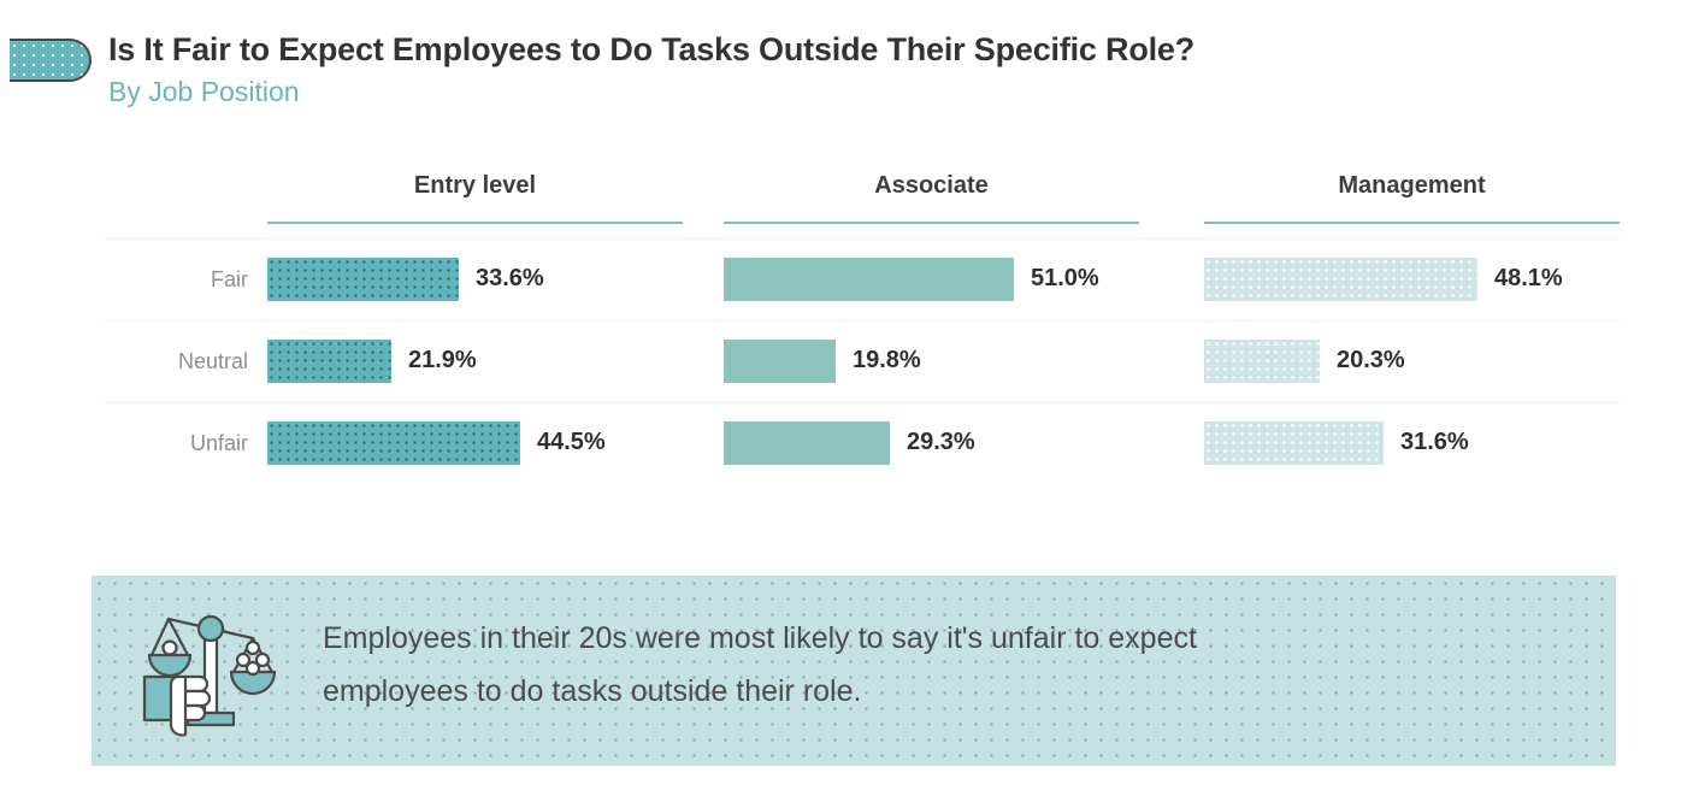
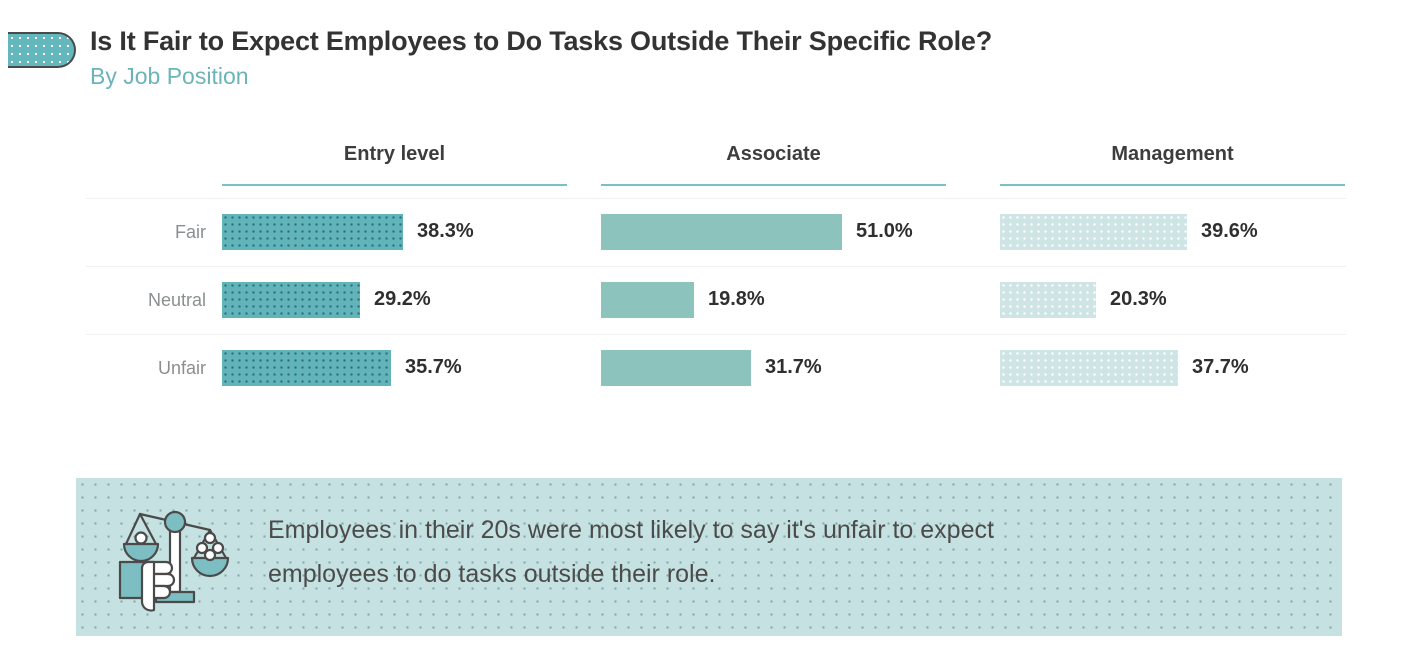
Entry level/Fair: 33.6% -> 38.3%
Management/Fair: 48.1% -> 39.6%
Entry level/Neutral: 21.9% -> 29.2%
Entry level/Unfair: 44.5% -> 35.7%
Associate/Unfair: 29.3% -> 31.7%
Management/Unfair: 31.6% -> 37.7%
